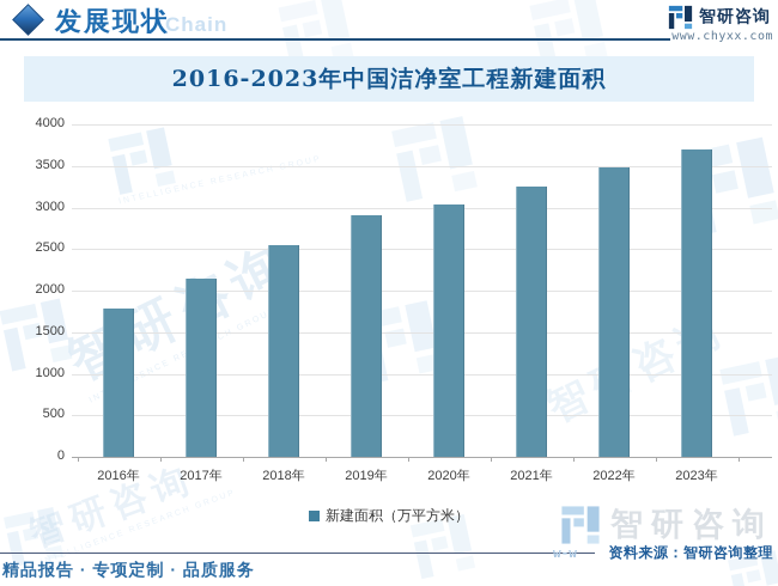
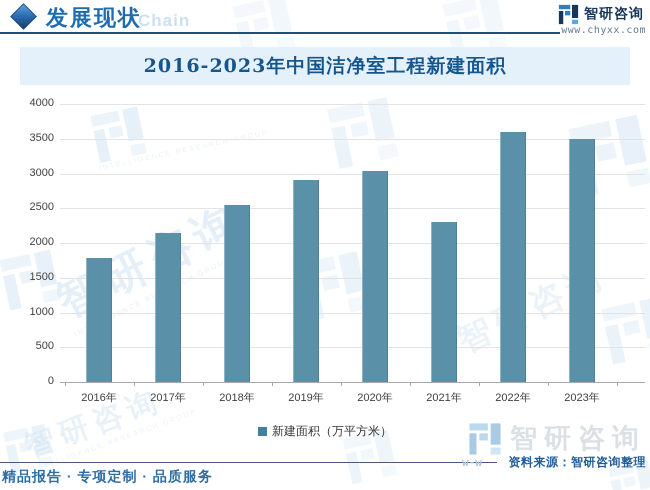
2021年: 3200 -> 2300
2022年: 3500 -> 3600
2023年: 3700 -> 3500
